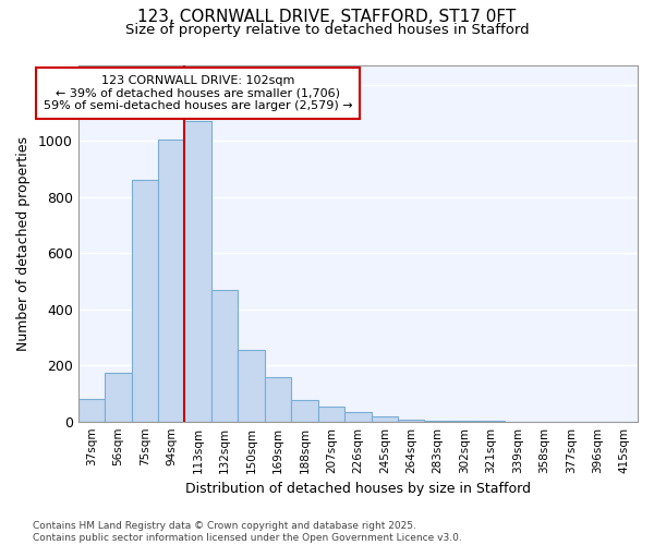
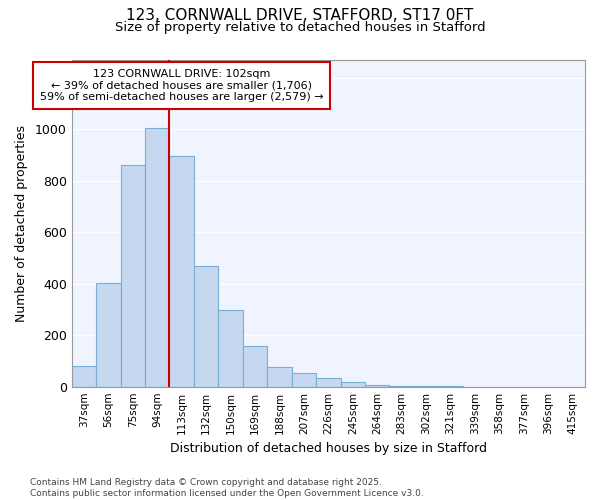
56sqm: 175 -> 405
113sqm: 1070 -> 895
150sqm: 255 -> 300
